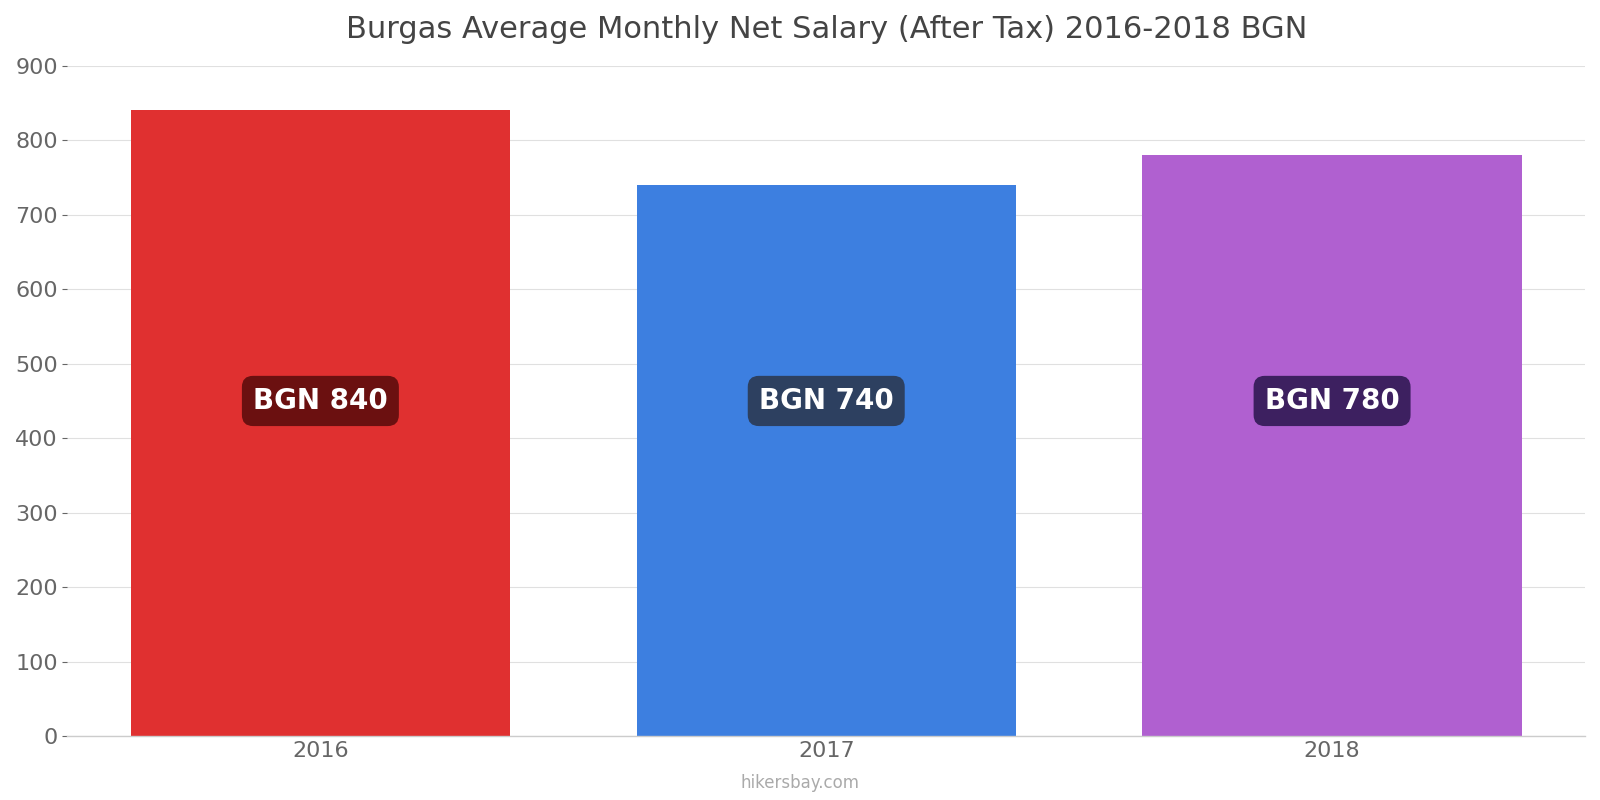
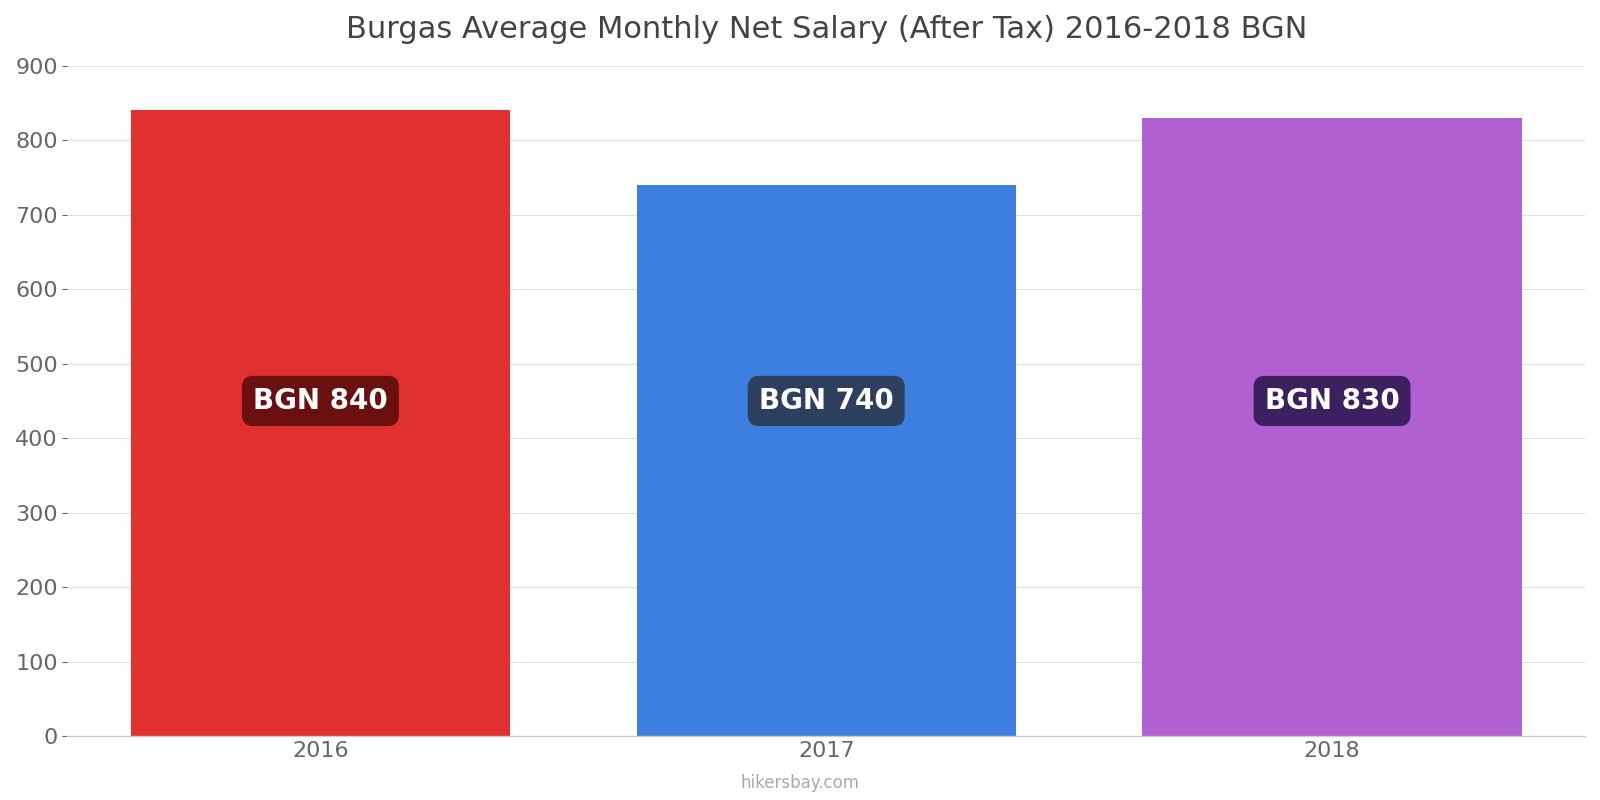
2018: 780 -> 830
